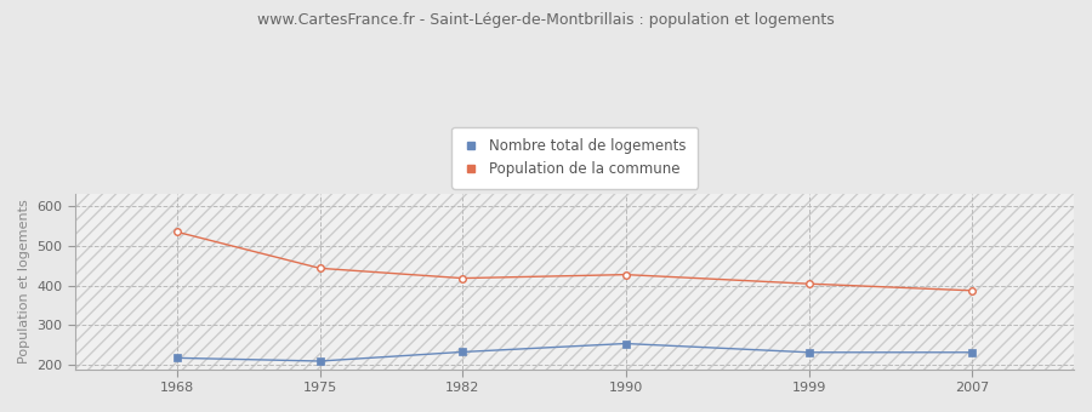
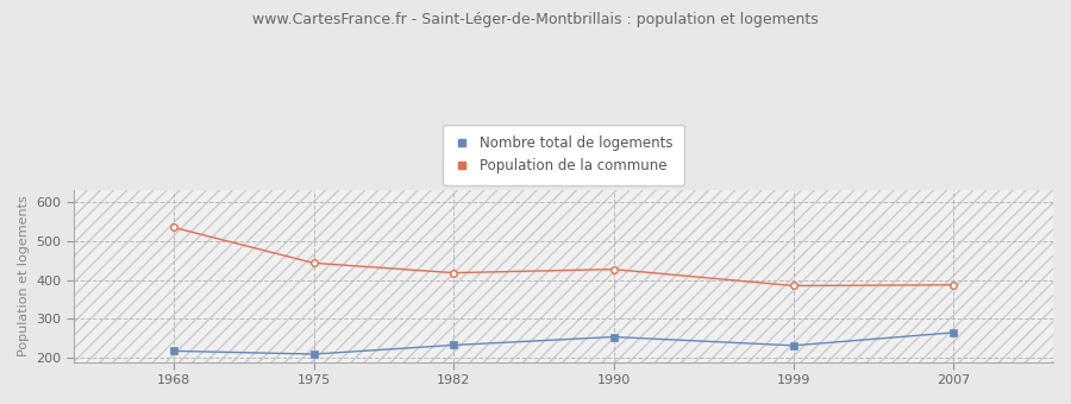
Population de la commune/1999: 404 -> 385
Nombre total de logements/2007: 232 -> 265
